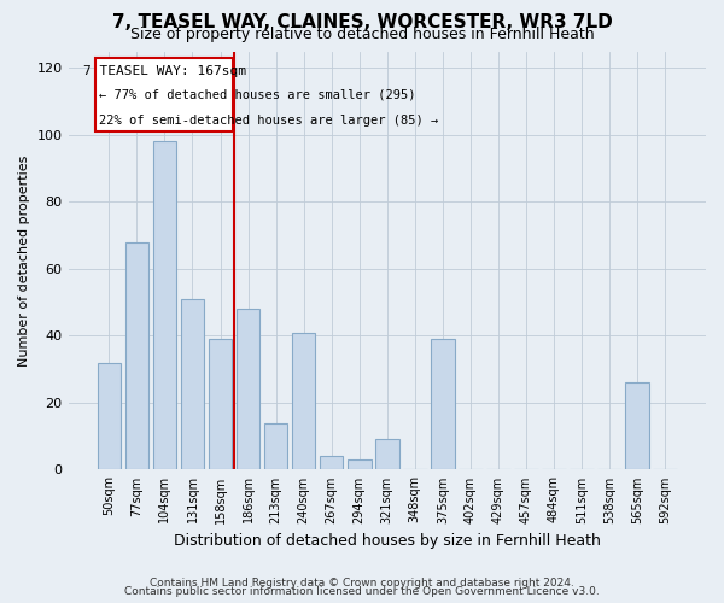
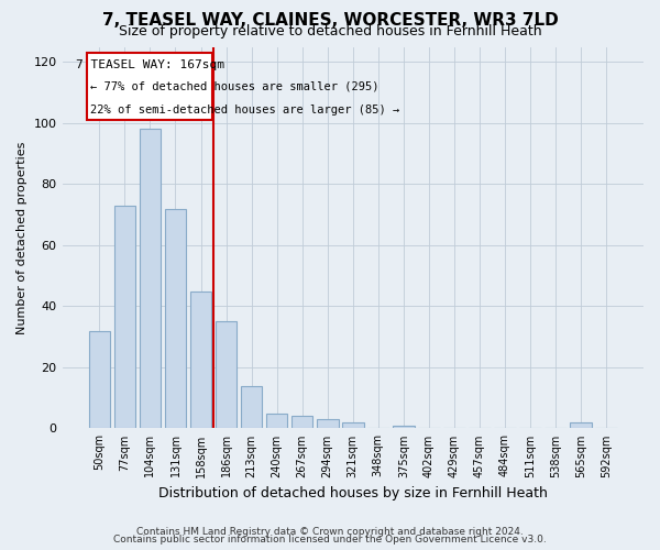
77sqm: 68 -> 73
131sqm: 51 -> 72
158sqm: 39 -> 45
186sqm: 48 -> 35
240sqm: 41 -> 5
321sqm: 9 -> 2
375sqm: 39 -> 1
565sqm: 26 -> 2
